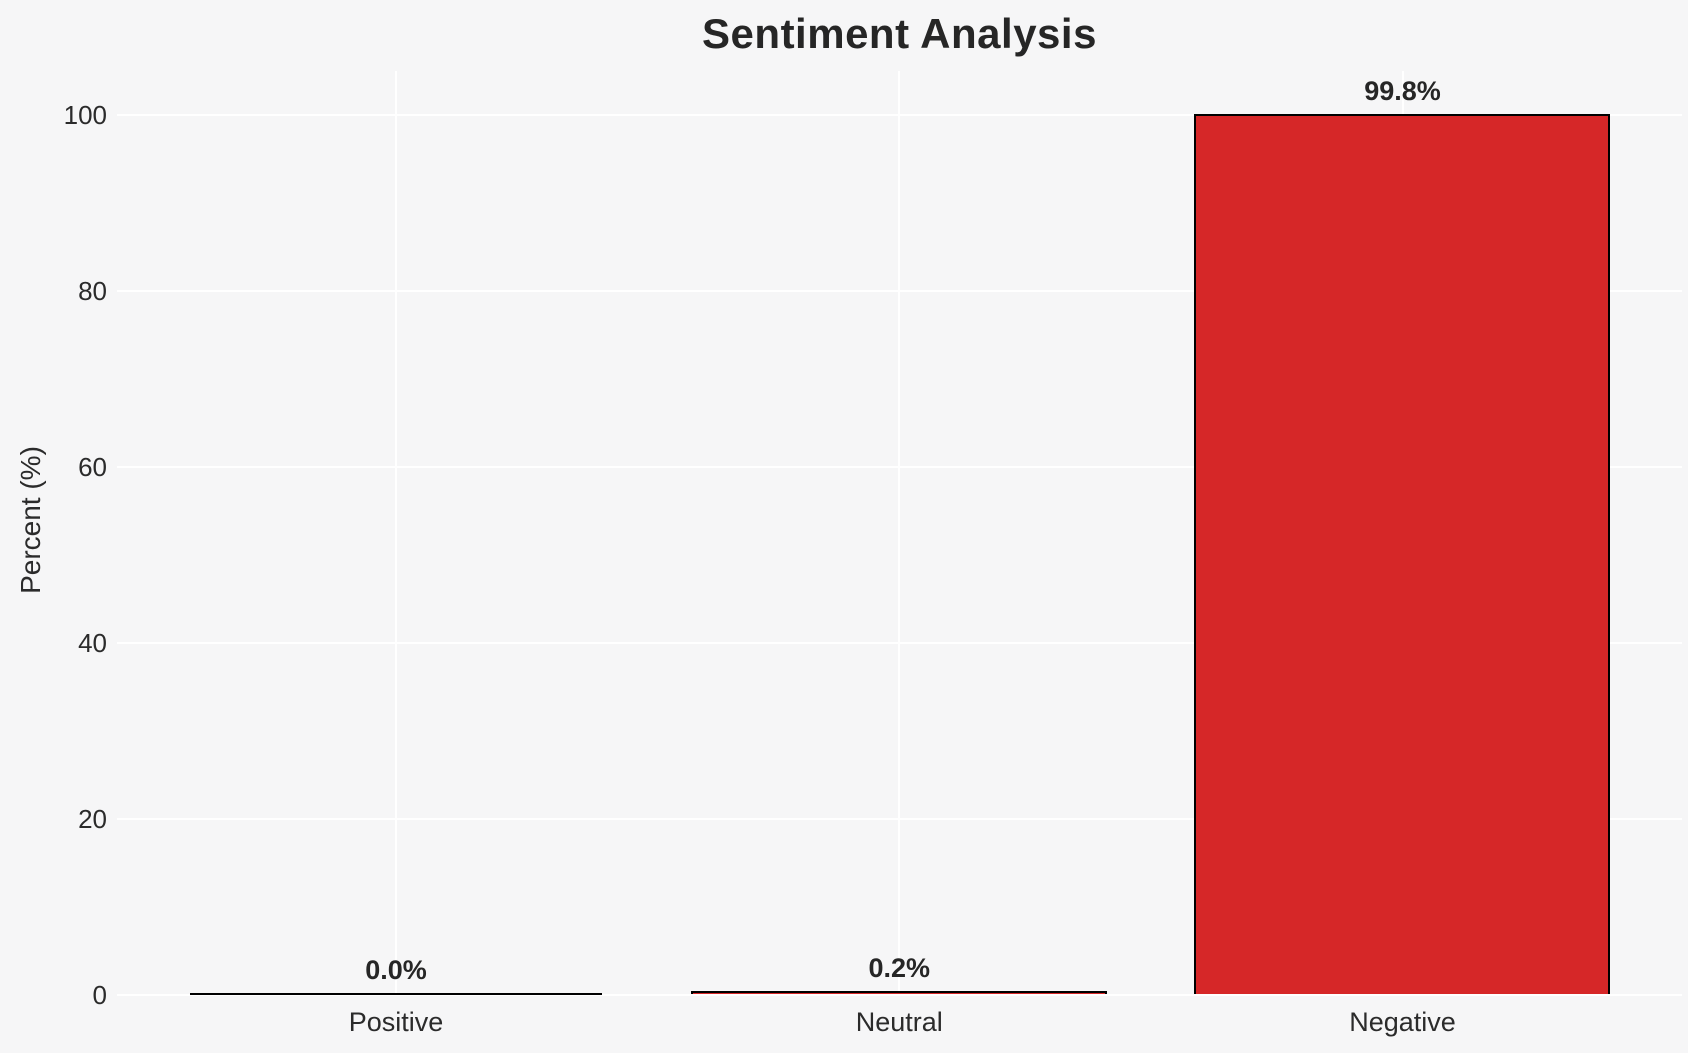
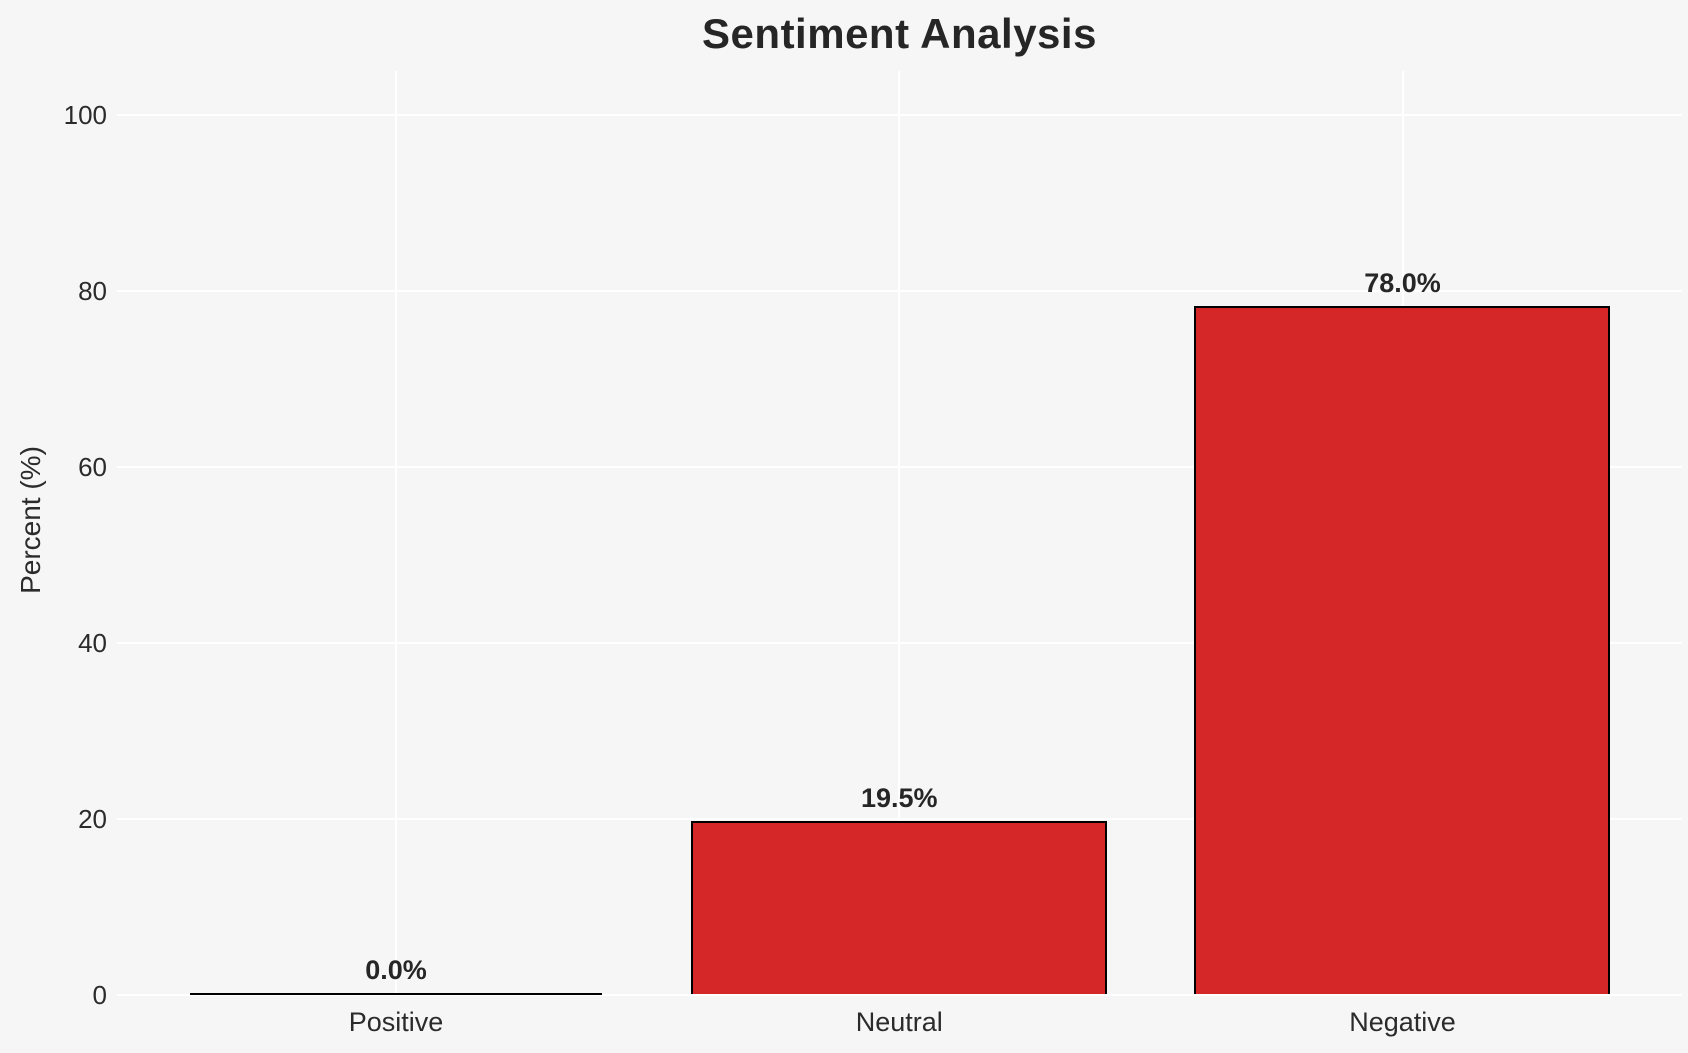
Neutral: 0.2% -> 19.5%
Negative: 99.8% -> 78.0%
